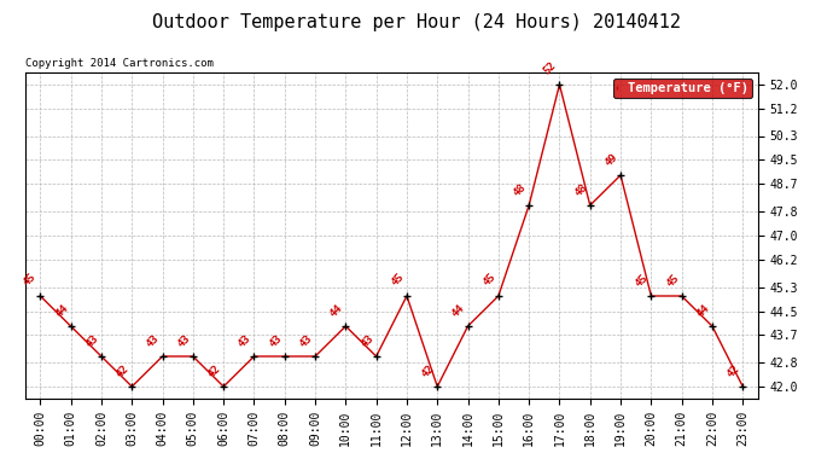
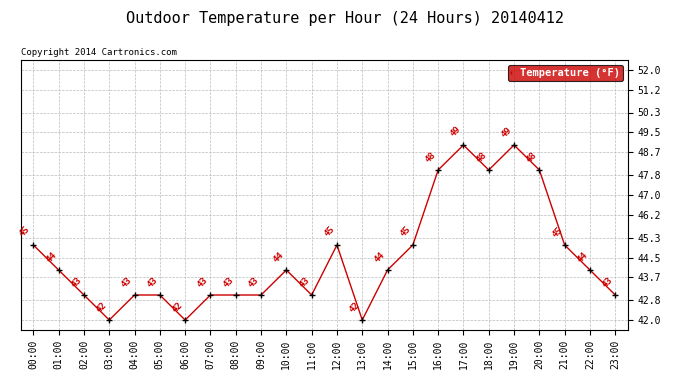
17:00: 52 -> 49
20:00: 45 -> 48
23:00: 42 -> 43
